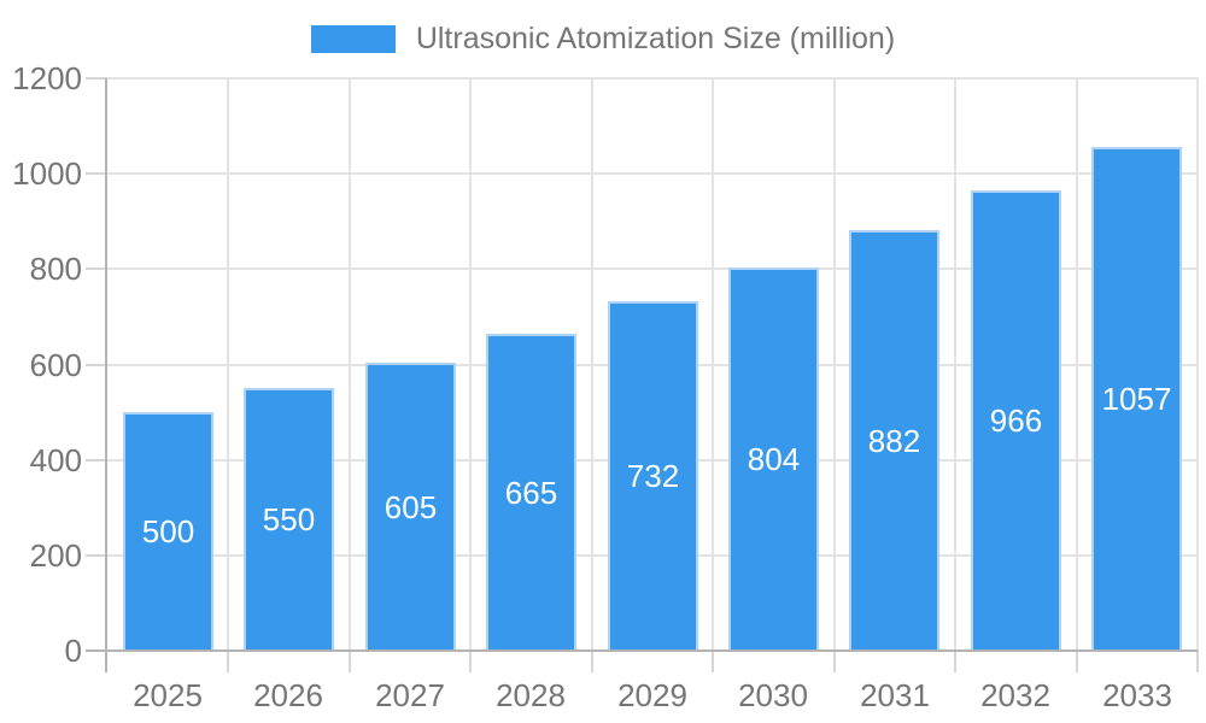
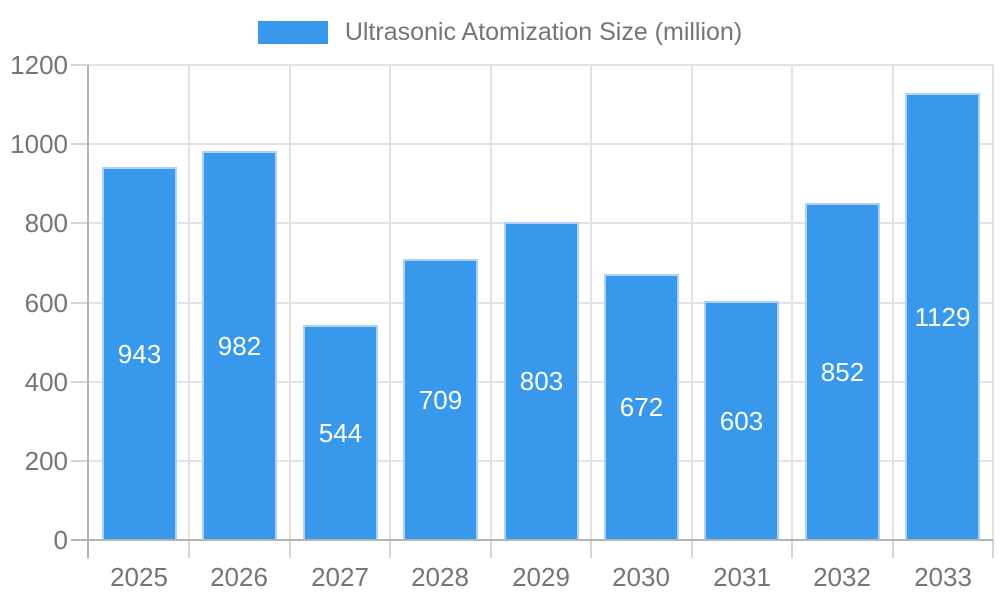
2025: 500 -> 943
2026: 550 -> 982
2027: 605 -> 544
2028: 665 -> 709
2029: 732 -> 803
2030: 804 -> 672
2031: 882 -> 603
2032: 966 -> 852
2033: 1057 -> 1129
